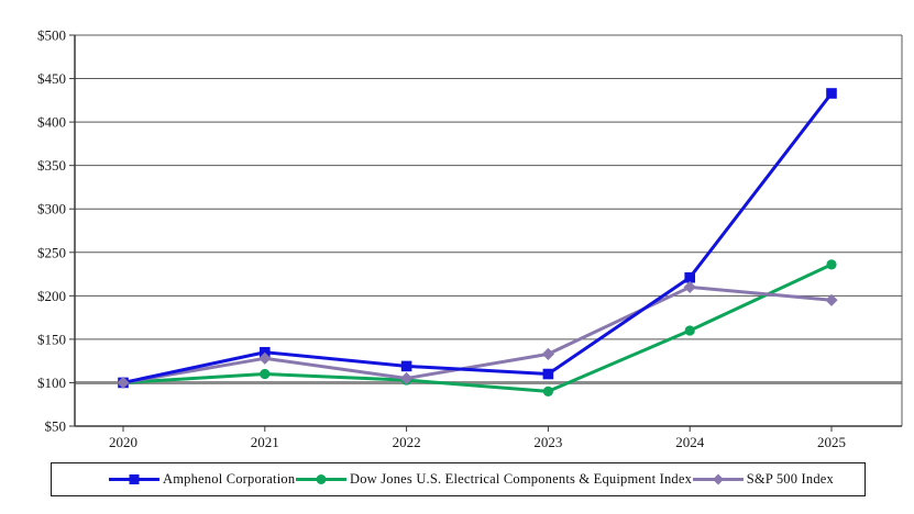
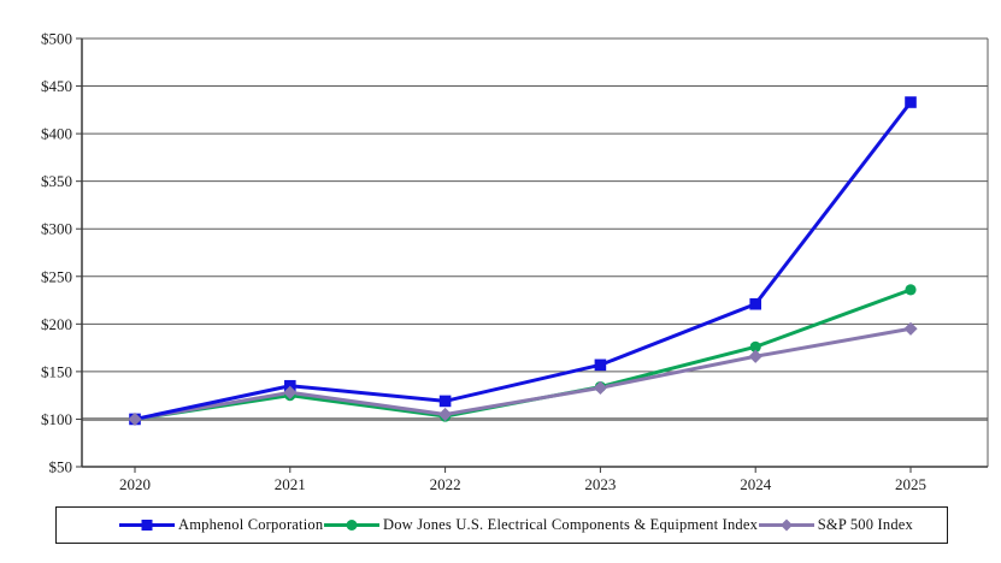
Dow Jones U.S. Electrical Components & Equipment Index/2021: $110 -> $120
Amphenol Corporation/2023: $110 -> $160
Dow Jones U.S. Electrical Components & Equipment Index/2023: $90 -> $130
Dow Jones U.S. Electrical Components & Equipment Index/2024: $160 -> $180
S&P 500 Index/2024: $210 -> $170
